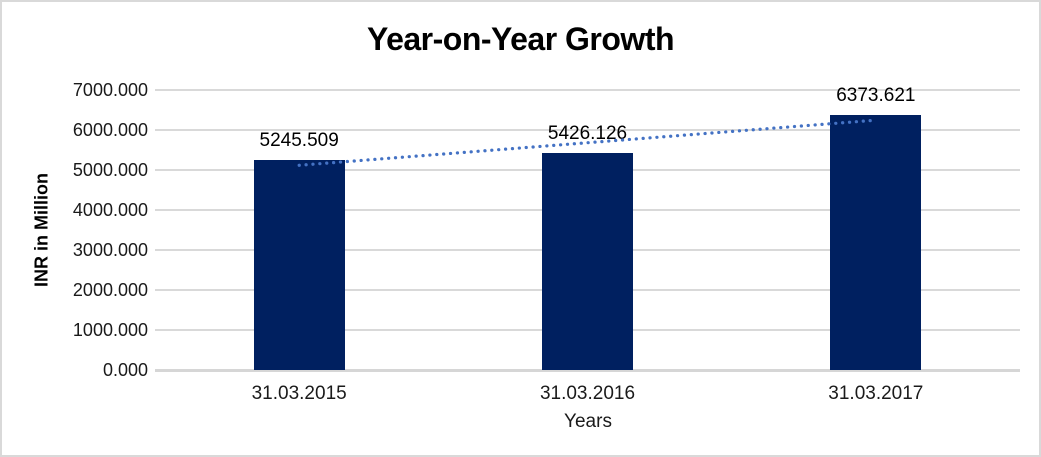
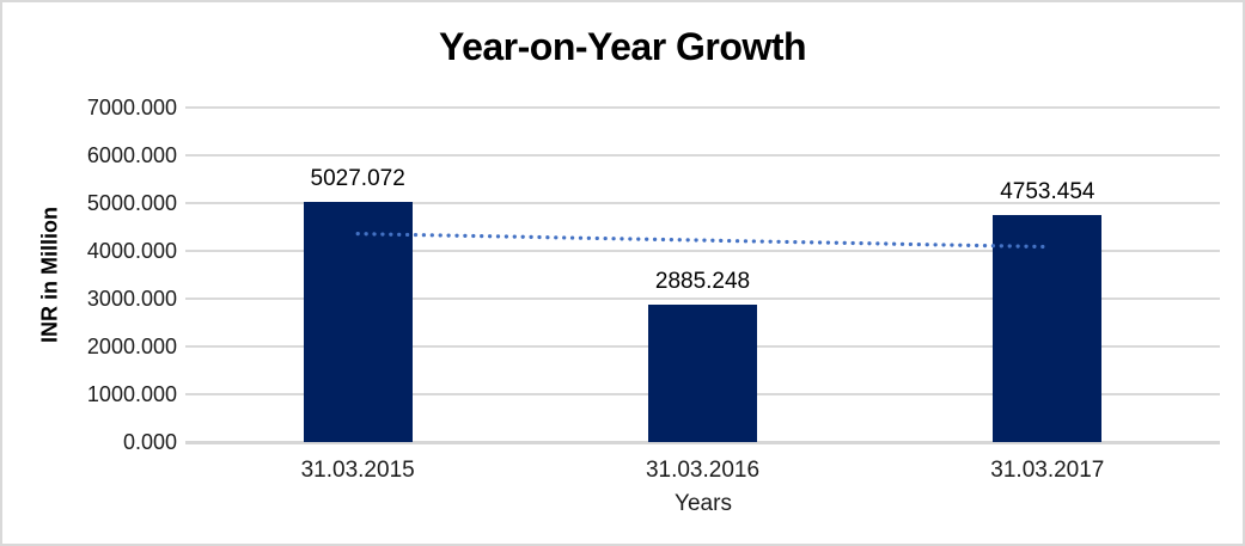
31.03.2015: 5245.509 -> 5027.072
31.03.2016: 5426.126 -> 2885.248
31.03.2017: 6373.621 -> 4753.454
